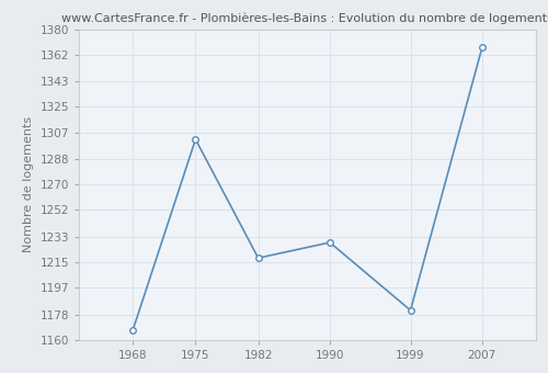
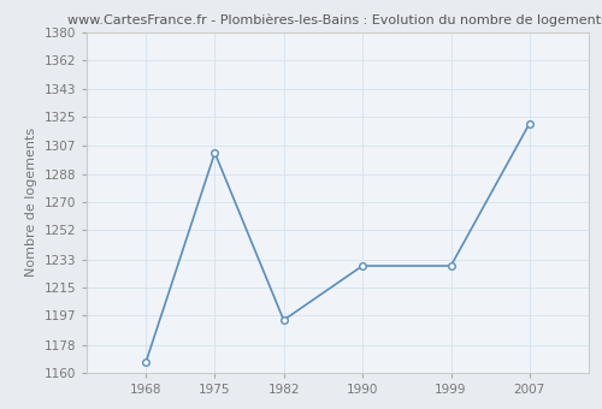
1982: 1218 -> 1194
1999: 1181 -> 1229
2007: 1367 -> 1321
